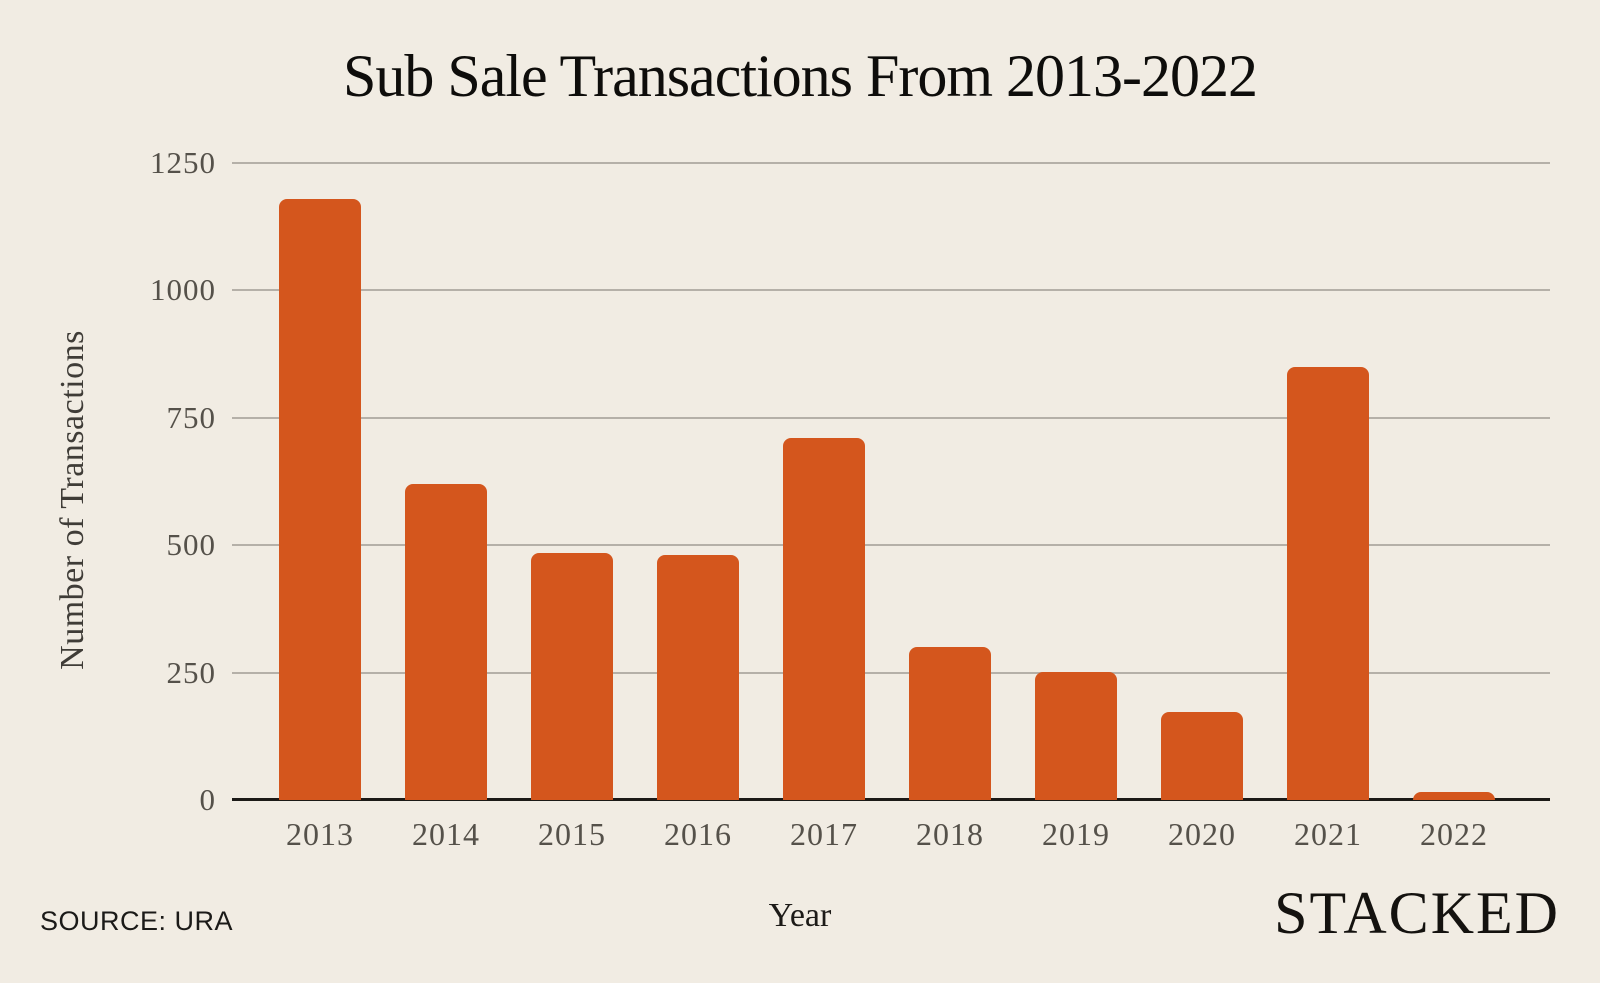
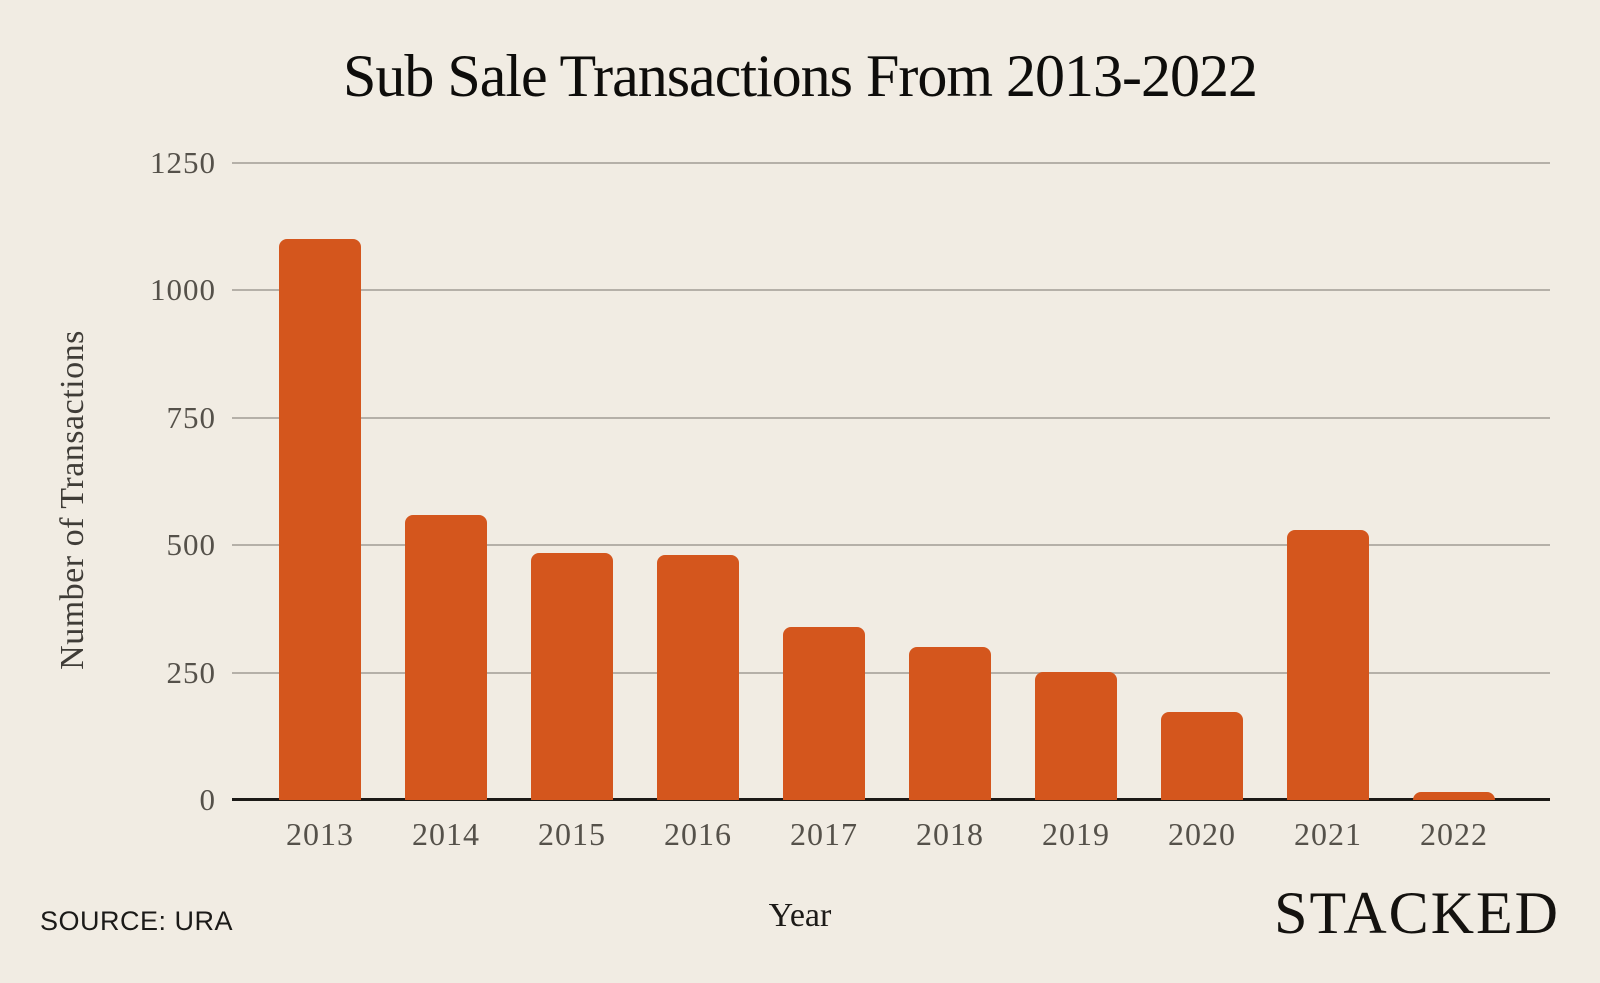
2013: 1180 -> 1100
2014: 620 -> 560
2017: 710 -> 340
2021: 850 -> 530
